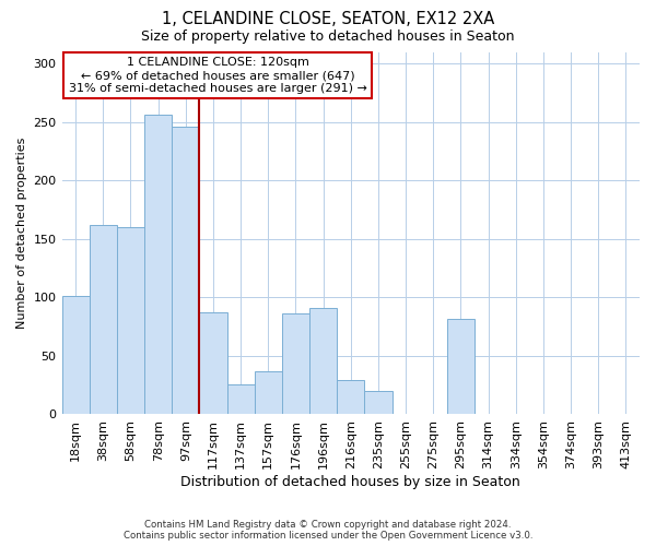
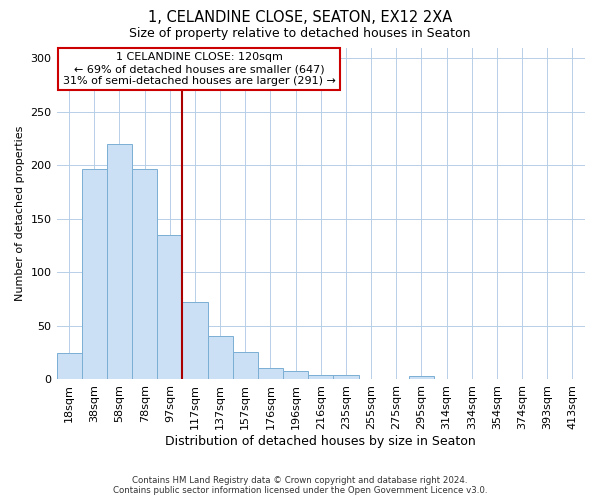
18sqm: 101 -> 24
38sqm: 162 -> 196
58sqm: 160 -> 220
78sqm: 256 -> 196
97sqm: 246 -> 135
117sqm: 87 -> 72
137sqm: 25 -> 40
157sqm: 37 -> 25
176sqm: 86 -> 10
196sqm: 91 -> 8
216sqm: 29 -> 4
235sqm: 20 -> 4
295sqm: 81 -> 3
